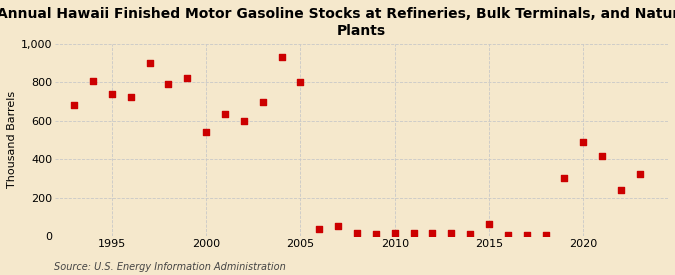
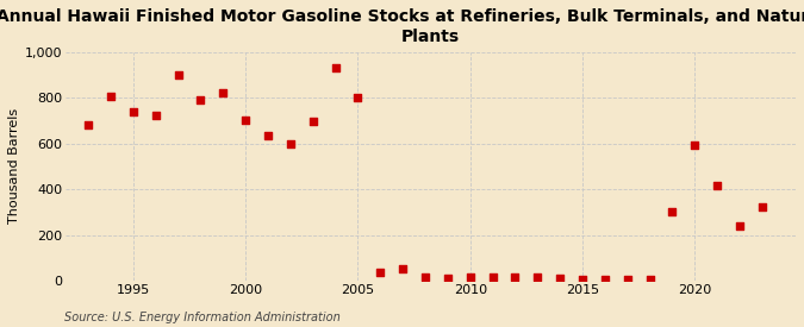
2000: 540 -> 700
2015: 60 -> 0
2020: 490 -> 600
